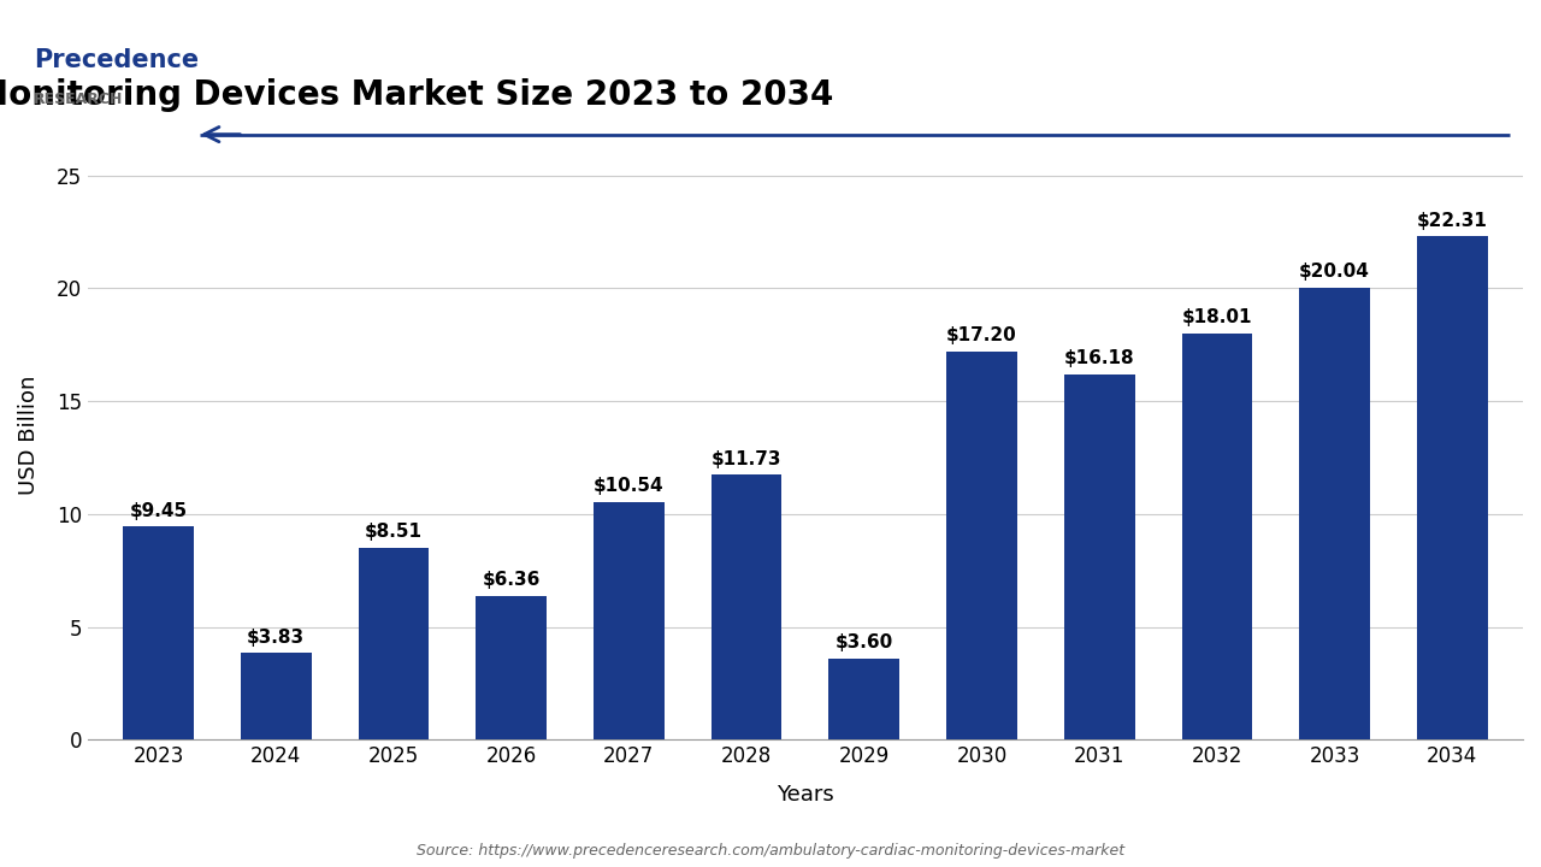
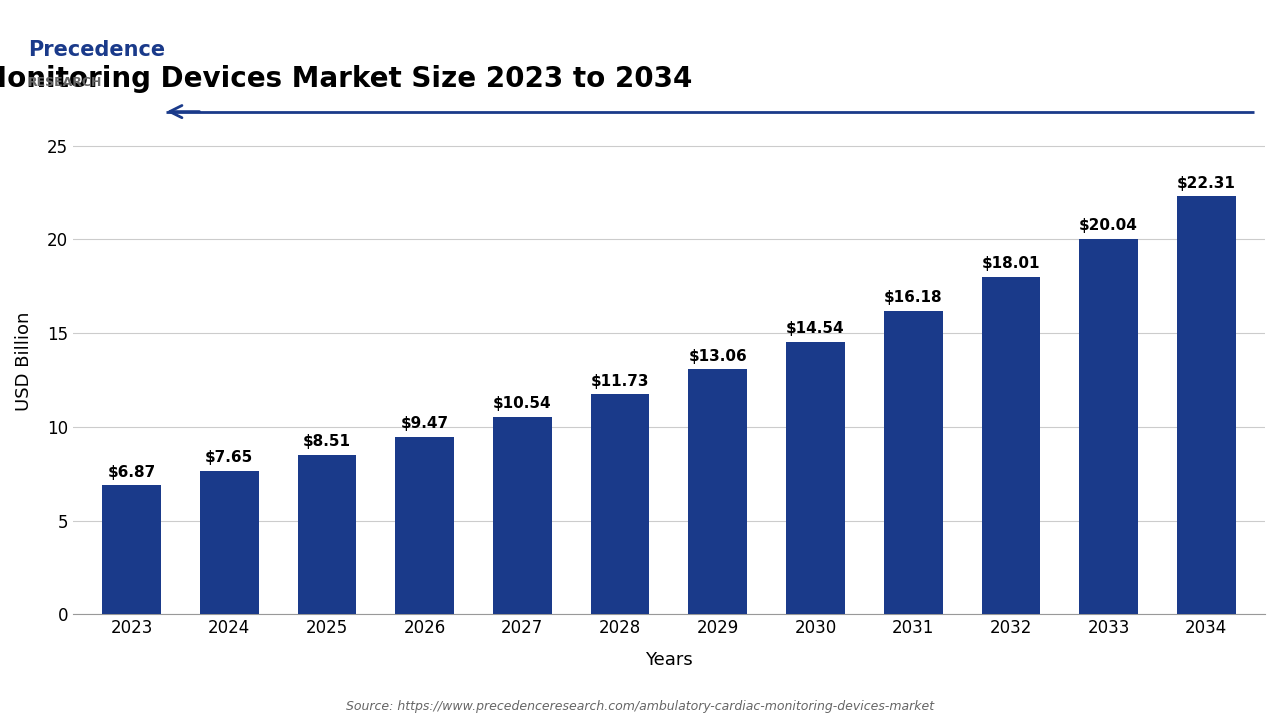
2023: $9.45 -> $6.87
2024: $3.83 -> $7.65
2026: $6.36 -> $9.47
2029: $3.60 -> $13.06
2030: $17.20 -> $14.54
